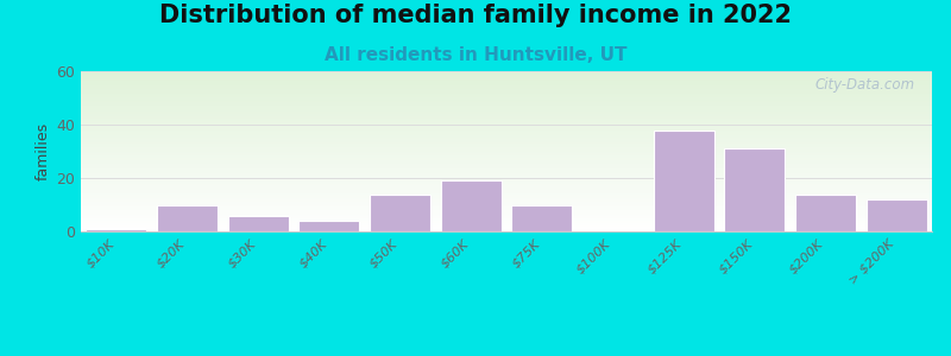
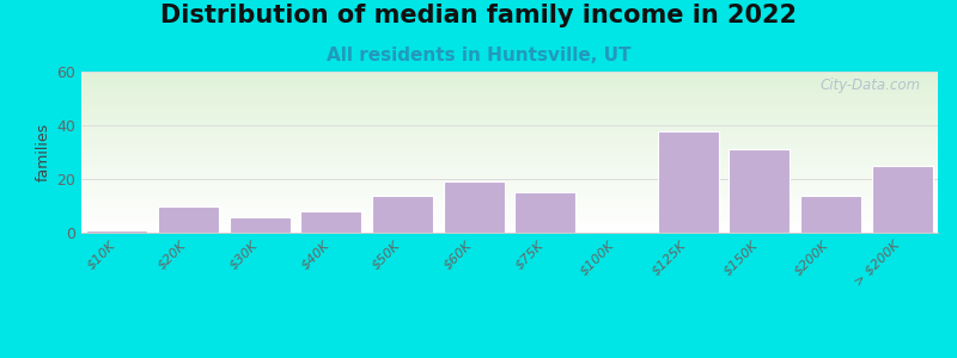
$40K: 4 -> 8
$75K: 10 -> 15
> $200K: 12 -> 25
